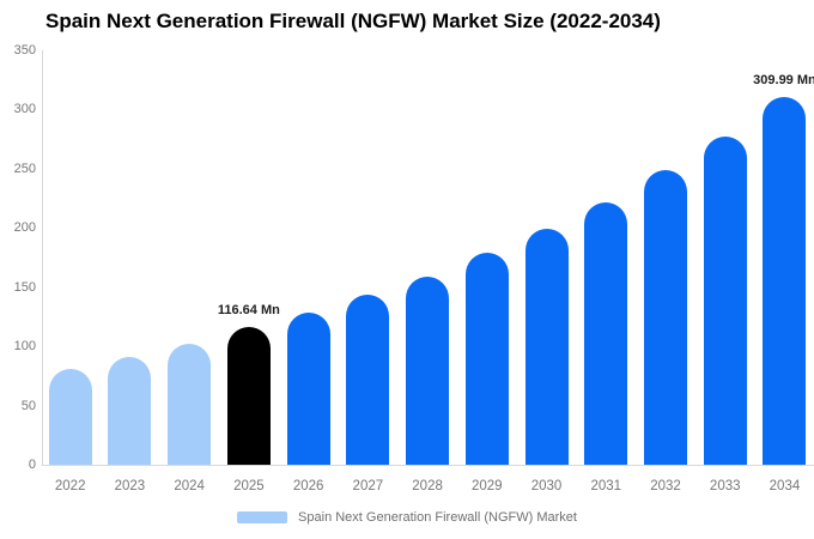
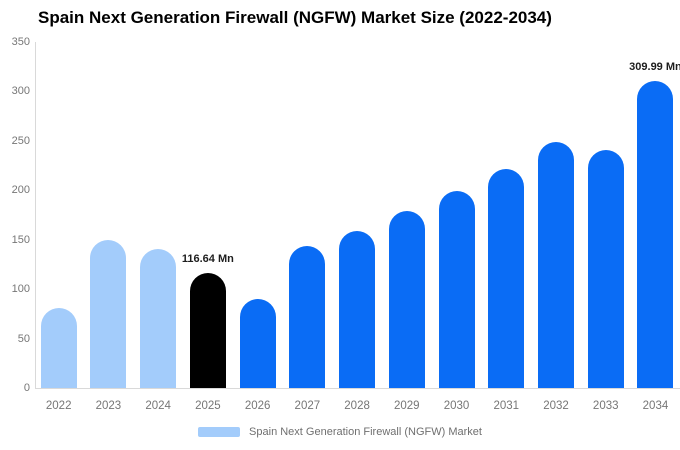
2023: 90 -> 150
2024: 100 -> 140
2026: 130 -> 90
2033: 280 -> 240
